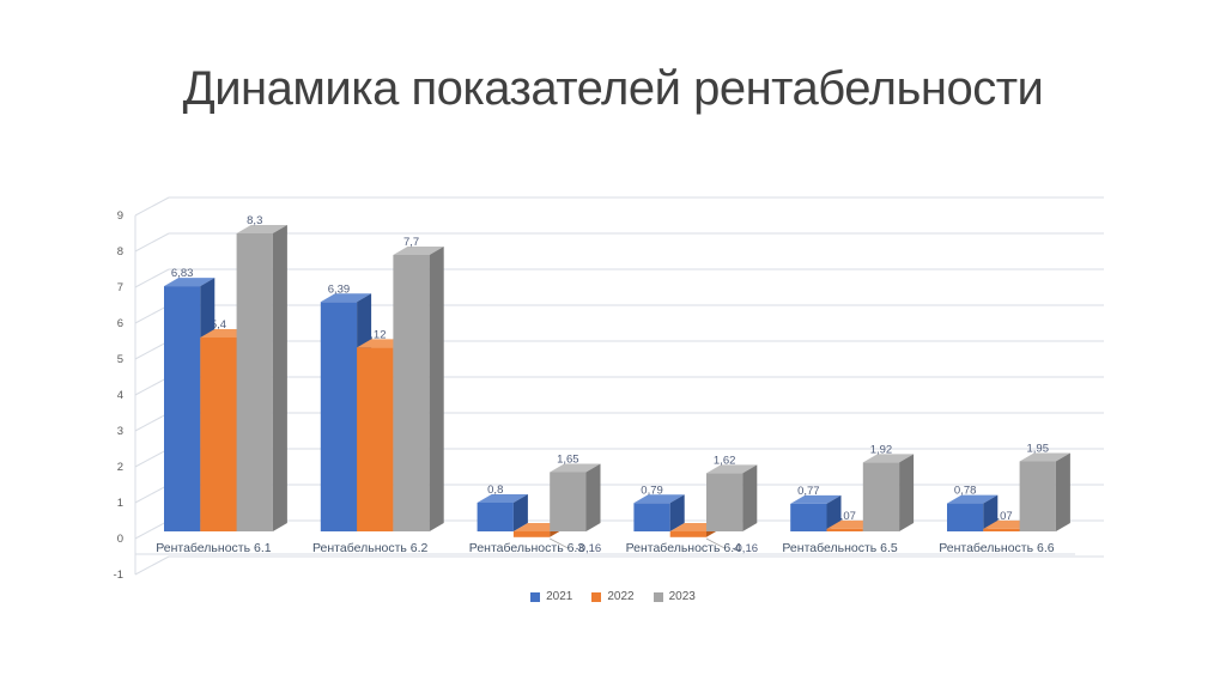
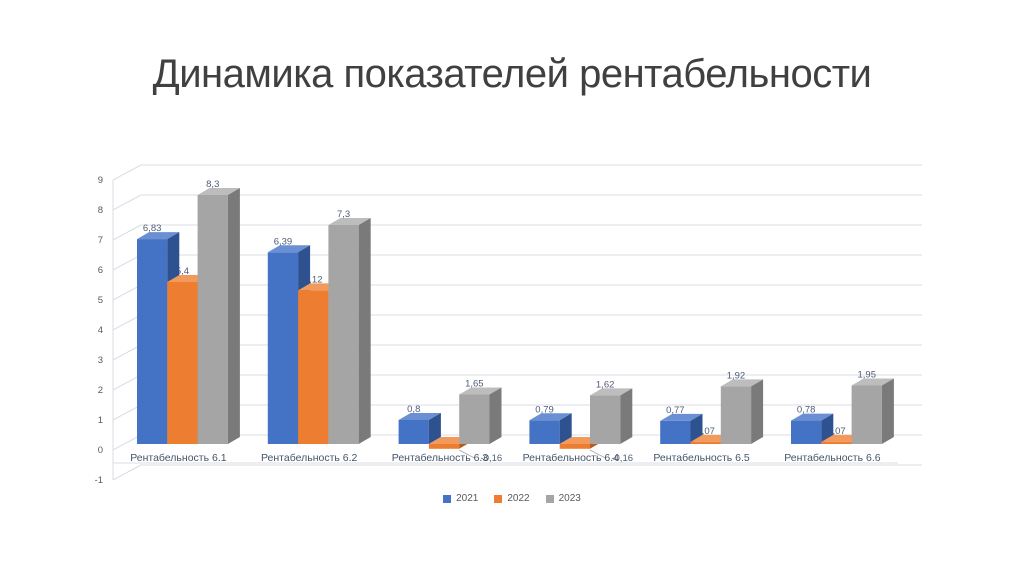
2023/Рентабельность 6.2: 7,7 -> 7,3
